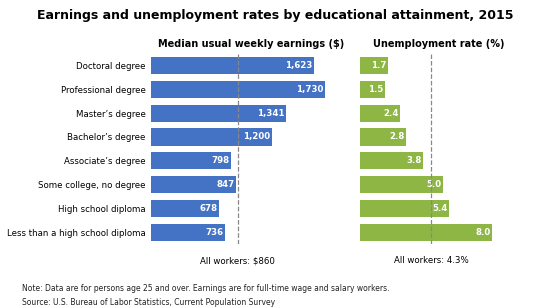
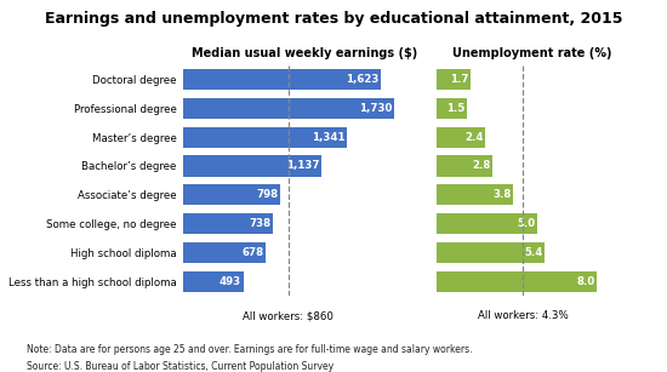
Median usual weekly earnings ($)/Bachelor’s degree: 1,200 -> 1,137
Median usual weekly earnings ($)/Some college, no degree: 847 -> 738
Median usual weekly earnings ($)/Less than a high school diploma: 736 -> 493
